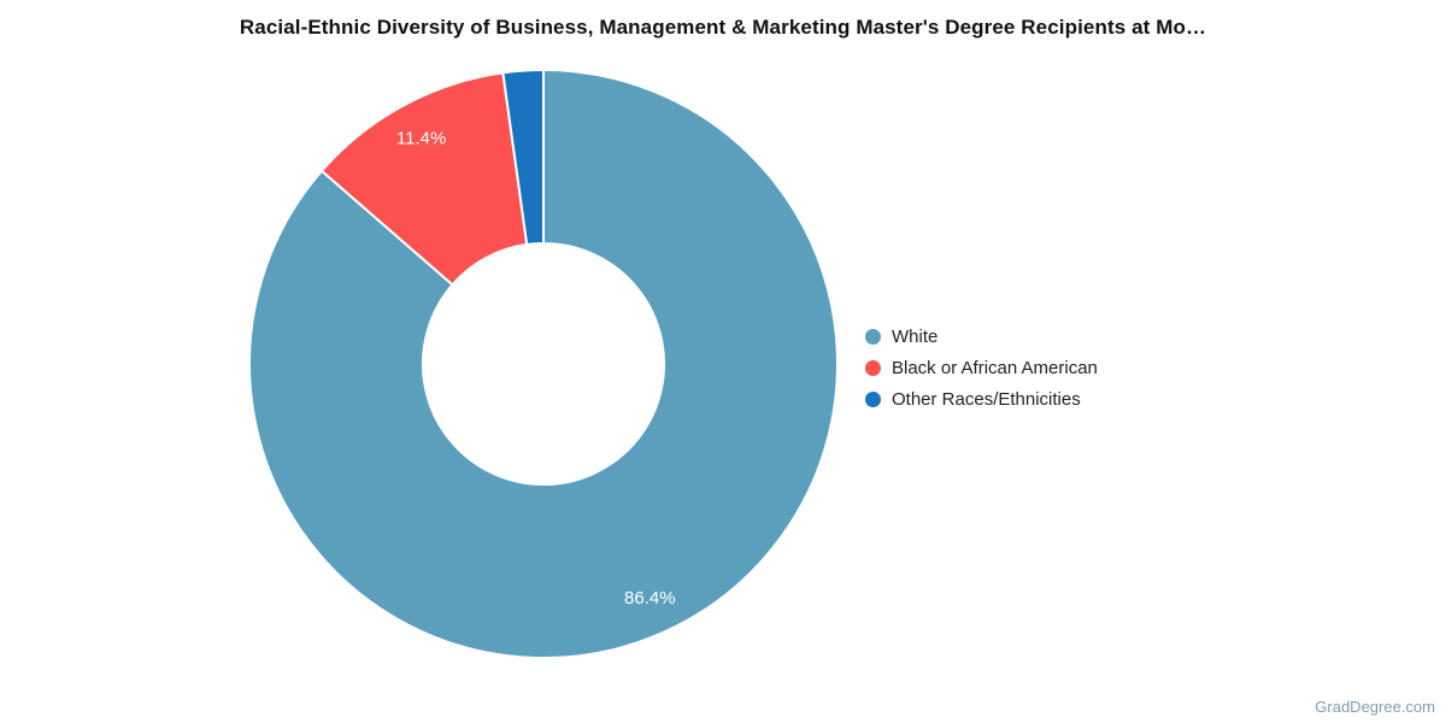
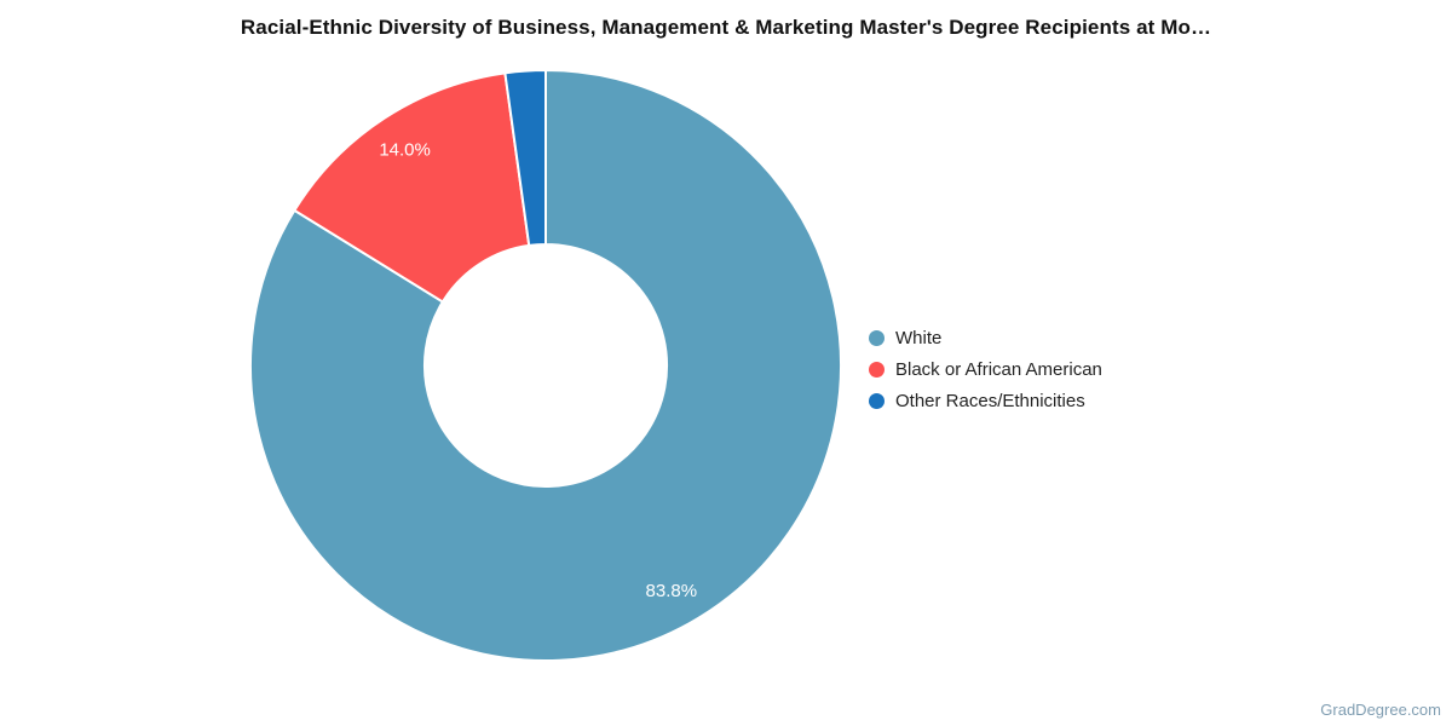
White: 86.4% -> 83.8%
Black or African American: 11.4% -> 14.0%
